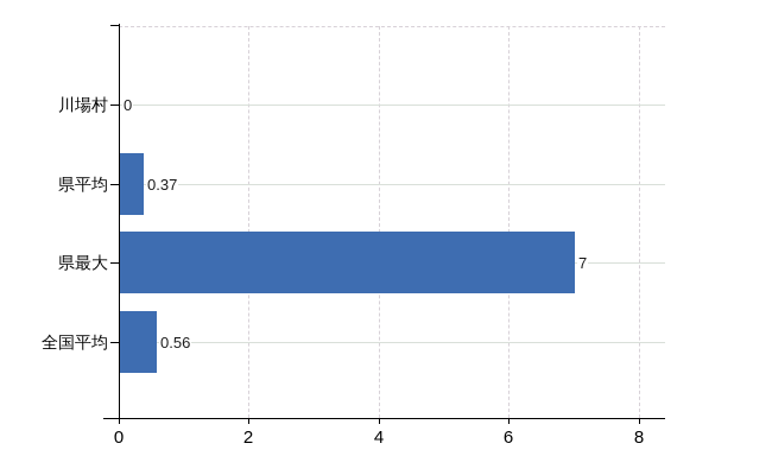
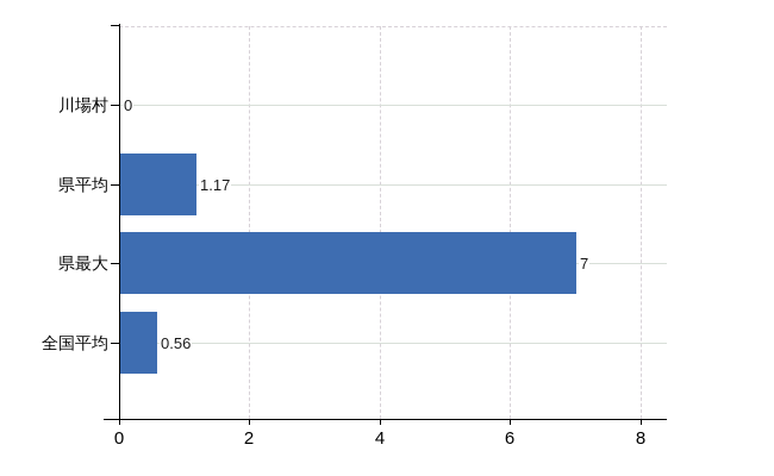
県平均: 0.37 -> 1.17
